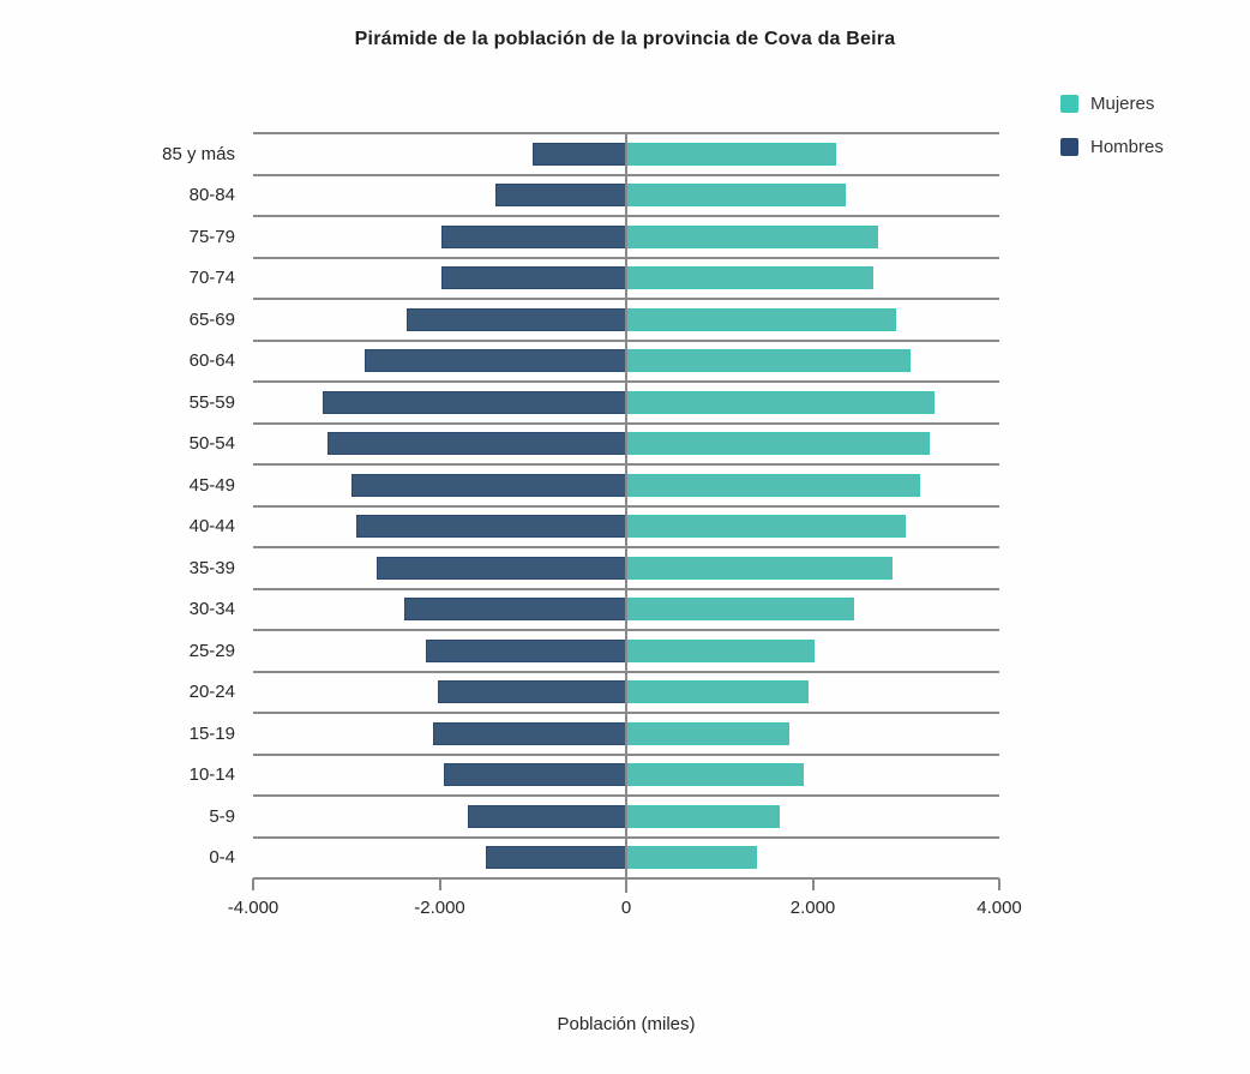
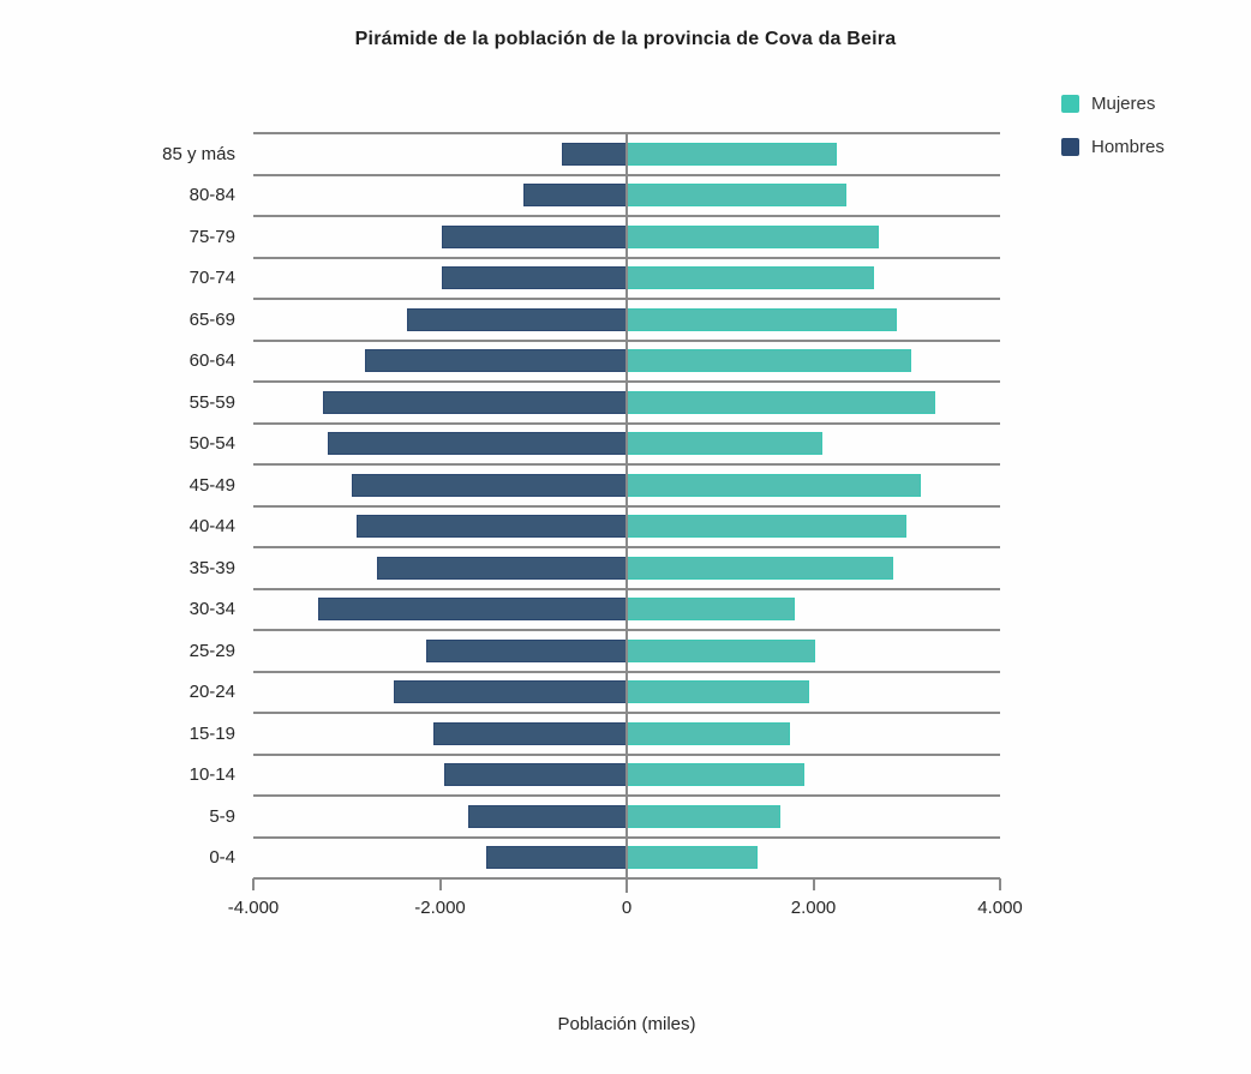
Hombres/85 y más: -1000 -> -700
Hombres/80-84: -1400 -> -1100
Mujeres/50-54: 3200 -> 2100
Mujeres/30-34: 2400 -> 1800
Hombres/30-34: -2400 -> -3300
Hombres/20-24: -2000 -> -2500
